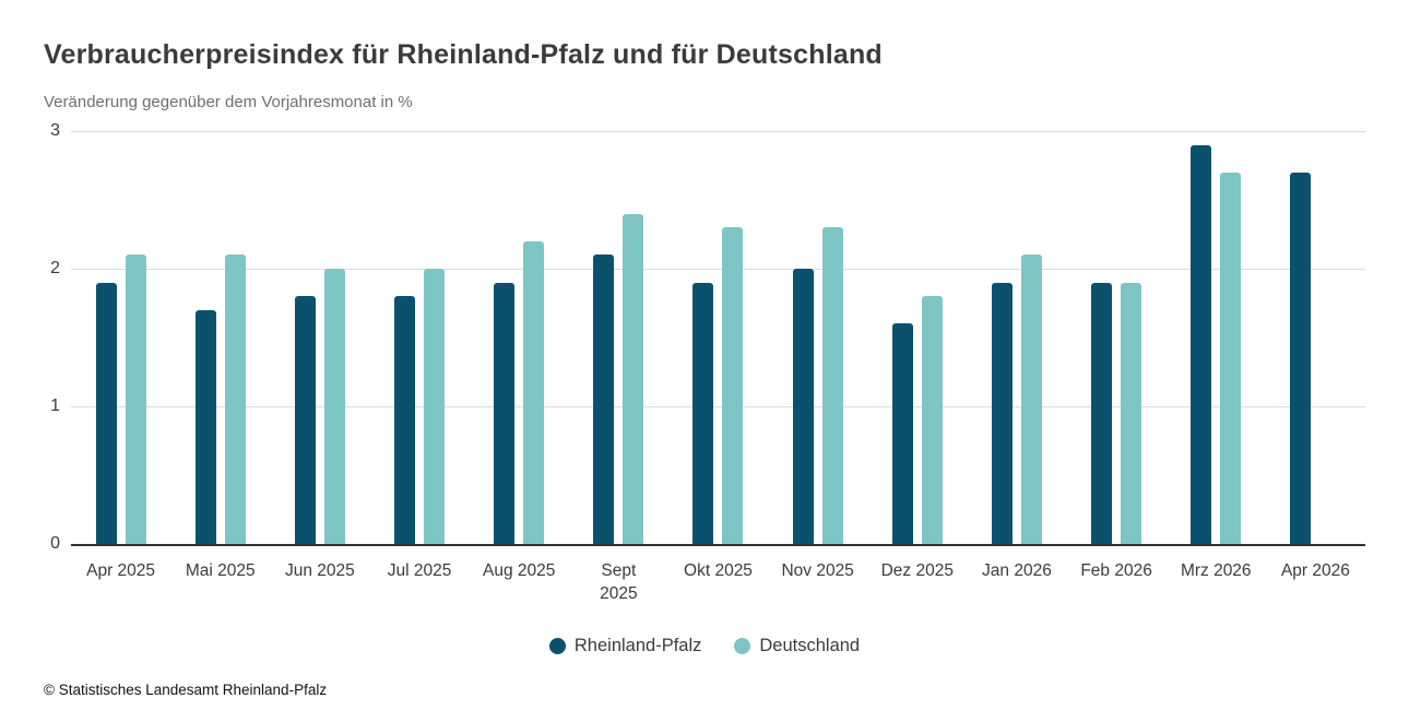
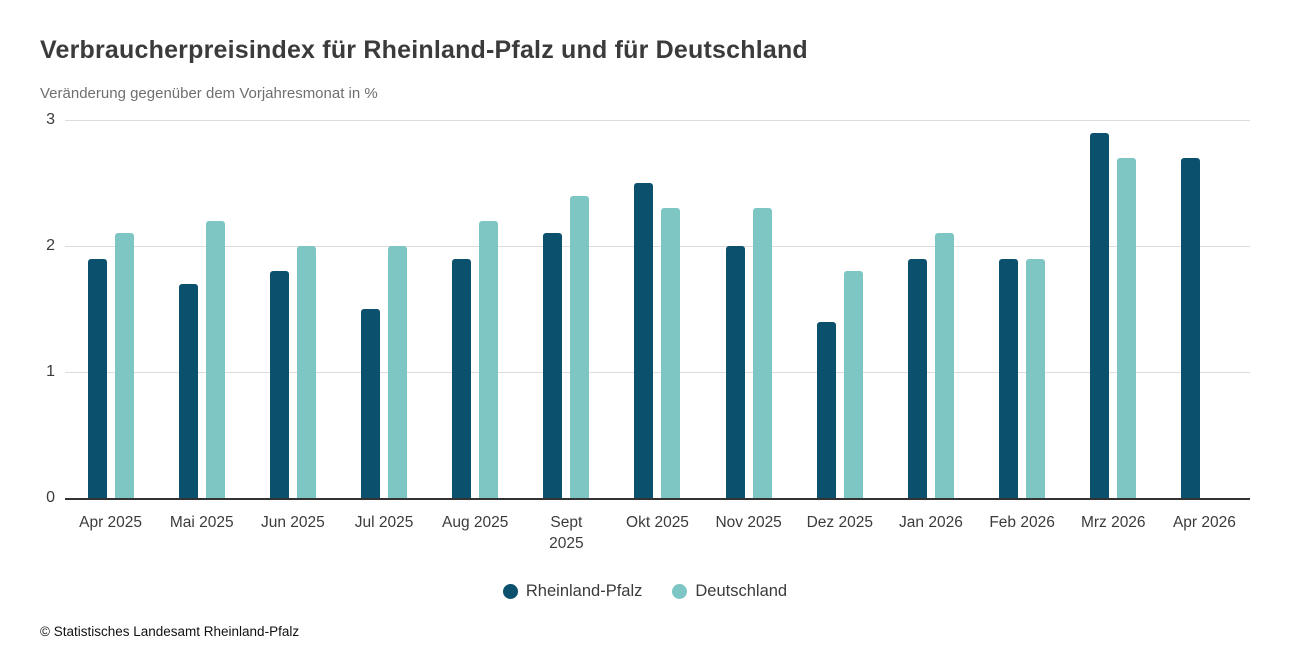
Deutschland/Mai 2025: 2.1 -> 2.2
Rheinland-Pfalz/Jul 2025: 1.8 -> 1.5
Rheinland-Pfalz/Okt 2025: 1.9 -> 2.5
Rheinland-Pfalz/Dez 2025: 1.6 -> 1.4
